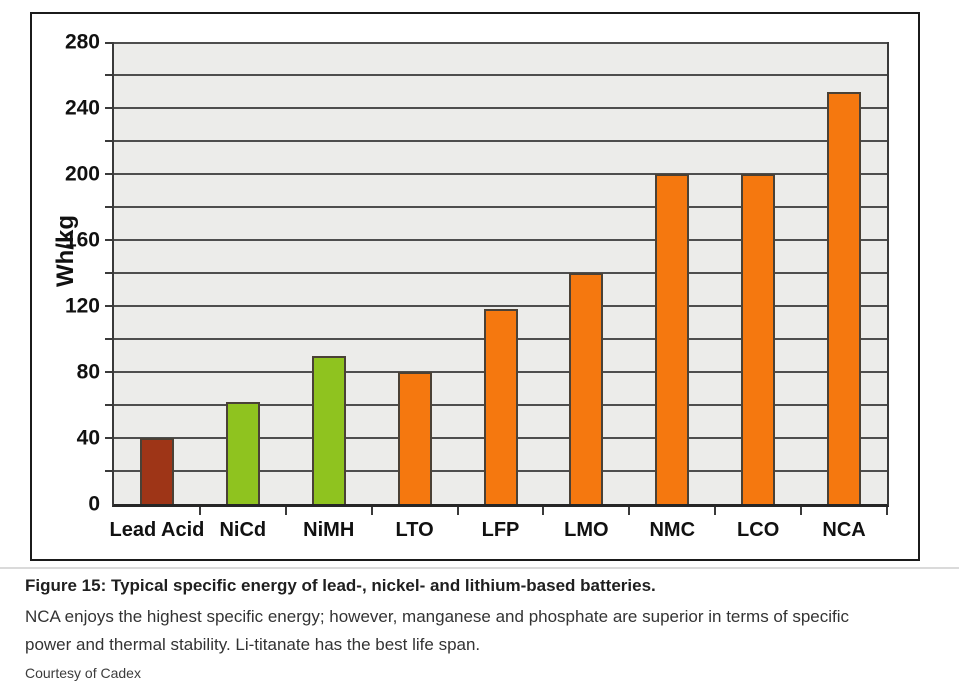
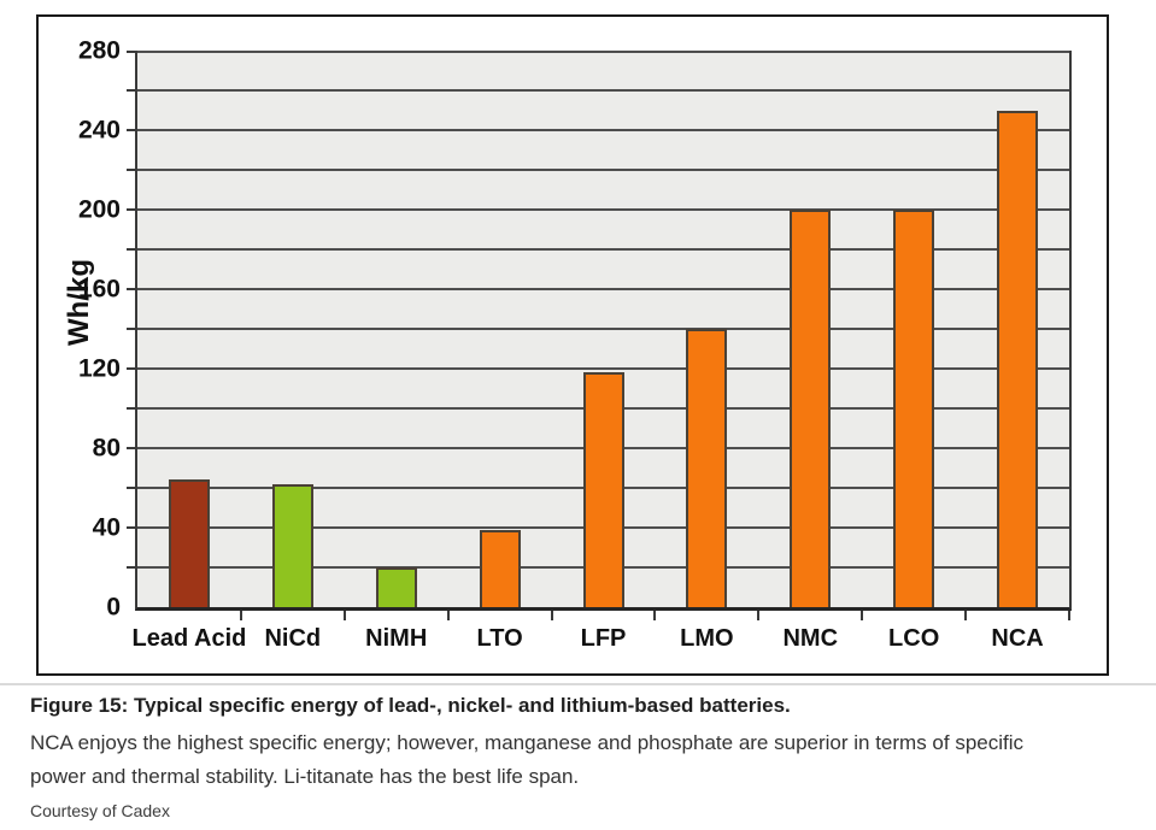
Lead Acid: 40 -> 64
NiMH: 90 -> 20
LTO: 80 -> 39
